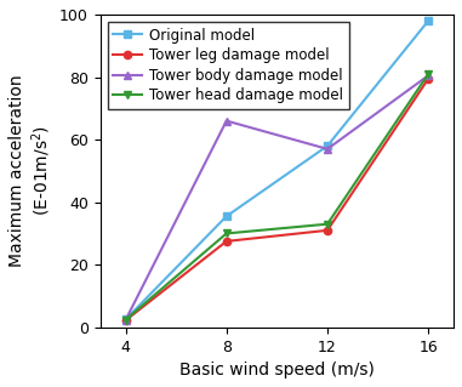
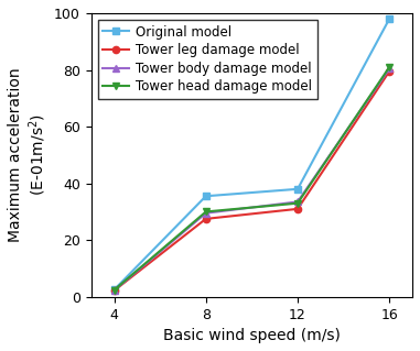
Tower body damage model/8: 66.0 -> 29.5
Original model/12: 58.0 -> 38.0
Tower body damage model/12: 57.0 -> 33.5
